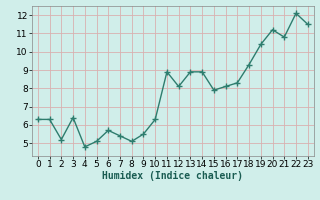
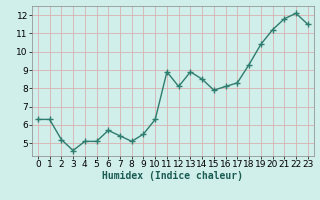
3: 6.4 -> 4.6
4: 4.8 -> 5.1
14: 8.9 -> 8.5
21: 10.8 -> 11.8
